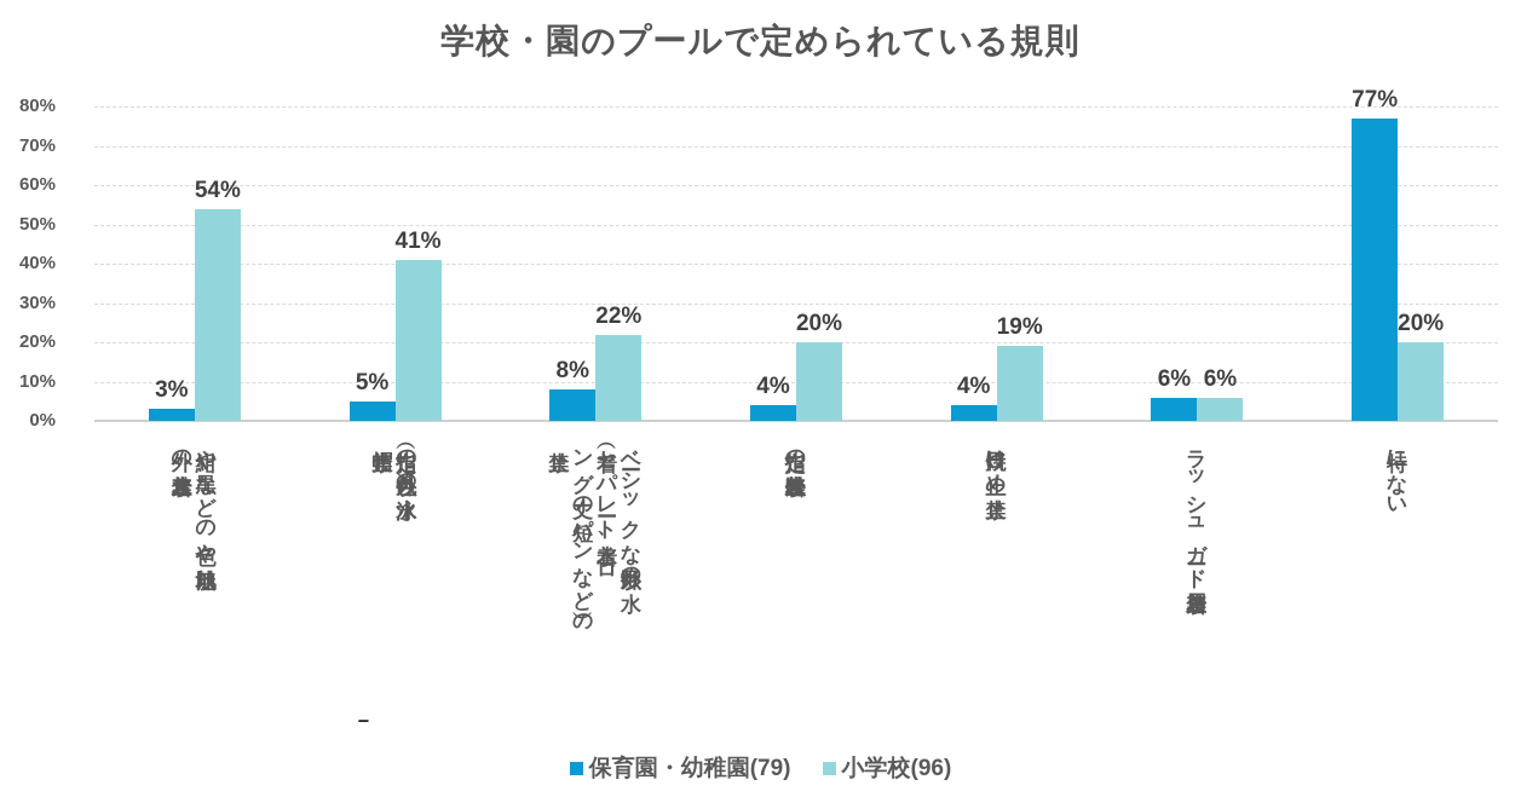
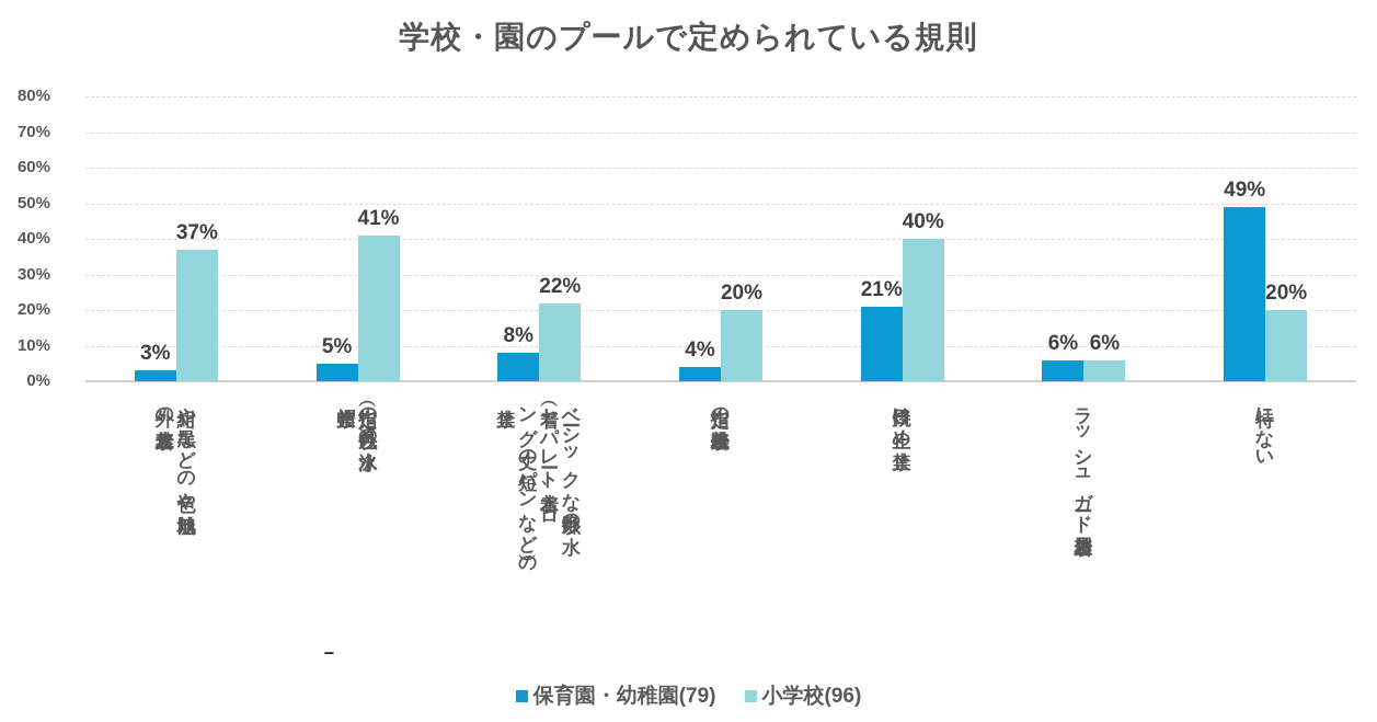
小学校(96)/紺や黒などの色や無地以外の水着禁止: 54% -> 37%
保育園・幼稚園(79)/日焼け止め禁止: 4% -> 21%
小学校(96)/日焼け止め禁止: 19% -> 40%
保育園・幼稚園(79)/特にない: 77% -> 49%
